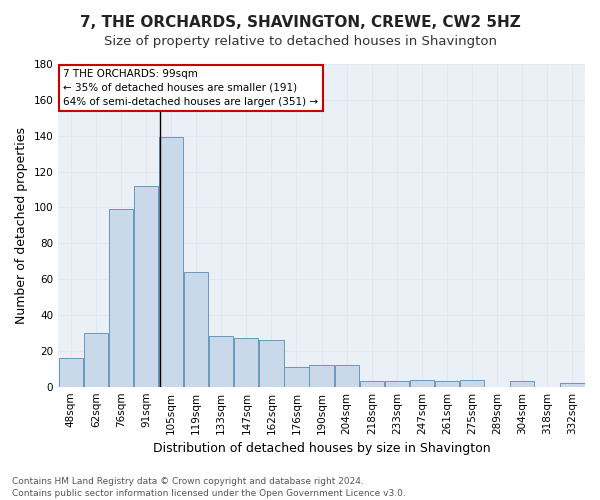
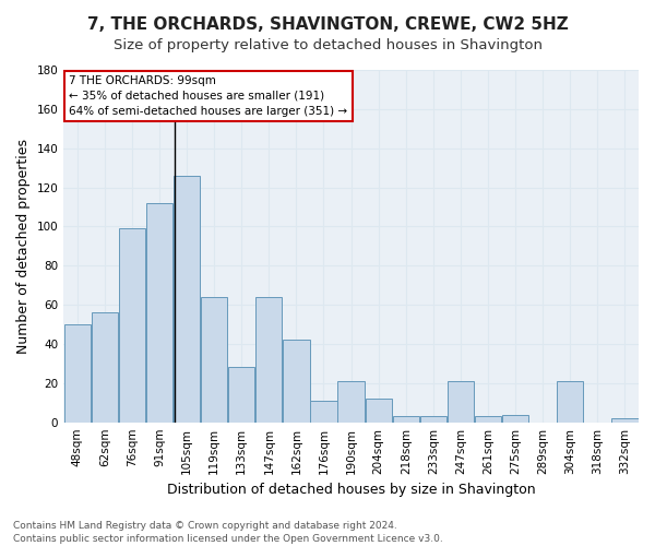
48sqm: 16 -> 50
62sqm: 30 -> 56
105sqm: 139 -> 126
147sqm: 27 -> 64
162sqm: 26 -> 42
190sqm: 12 -> 21
247sqm: 4 -> 21
304sqm: 3 -> 21
